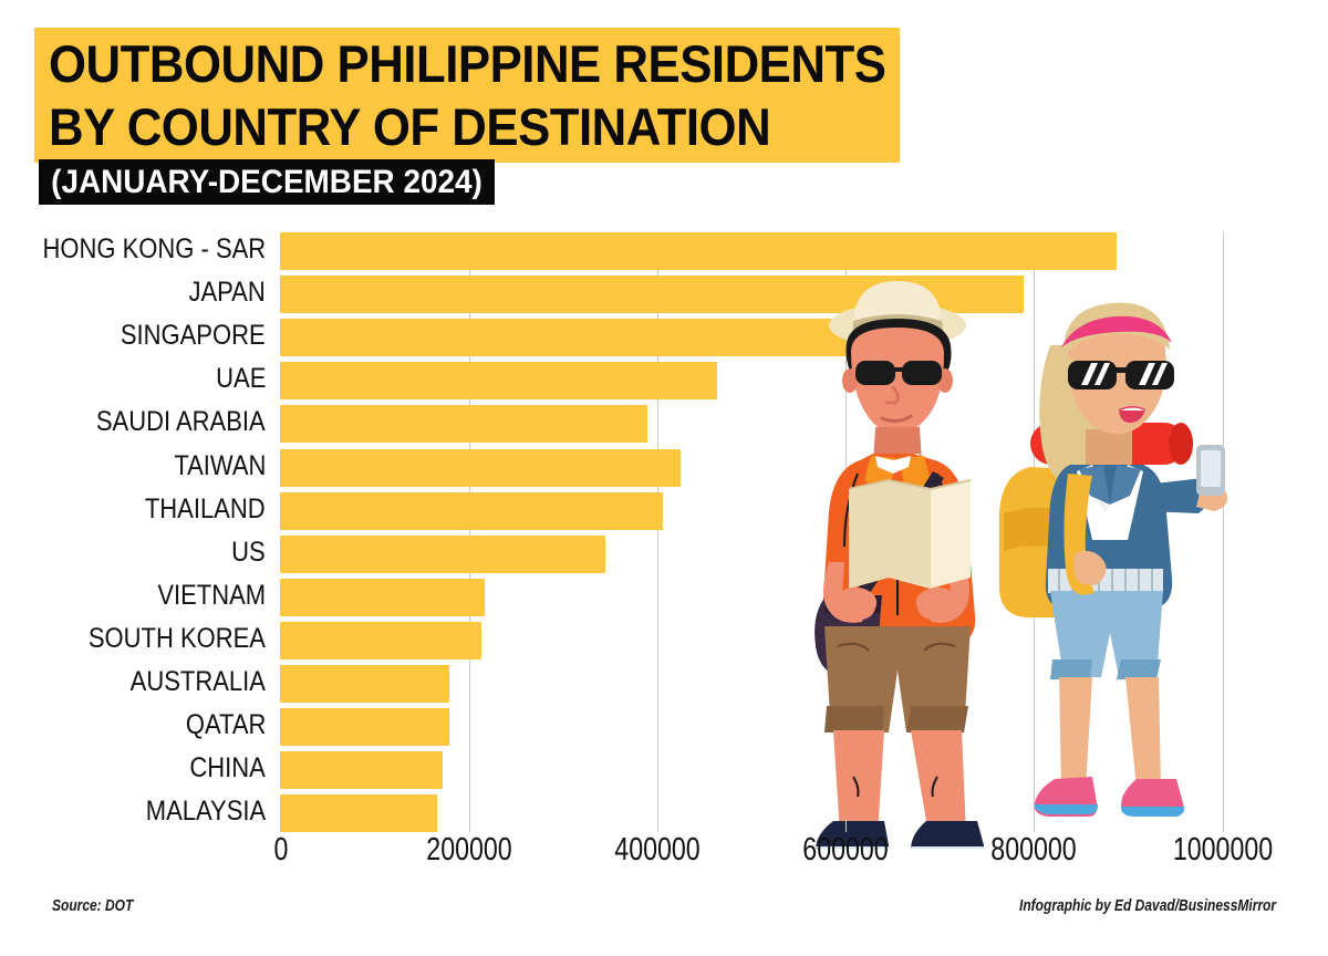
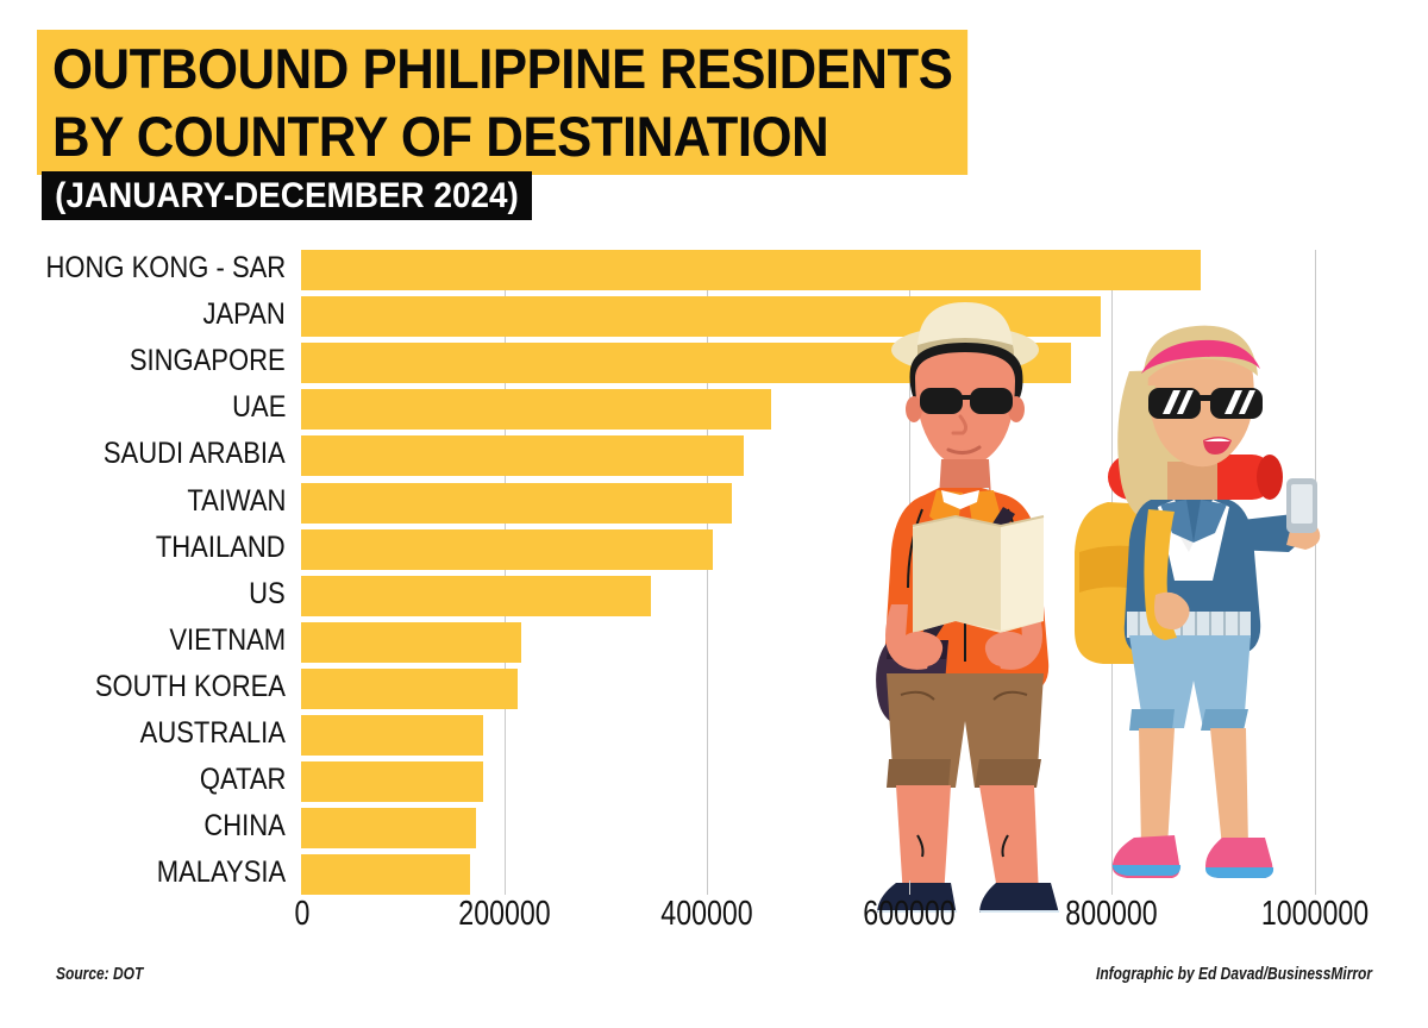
SINGAPORE: 610000 -> 760000
SAUDI ARABIA: 390000 -> 440000
